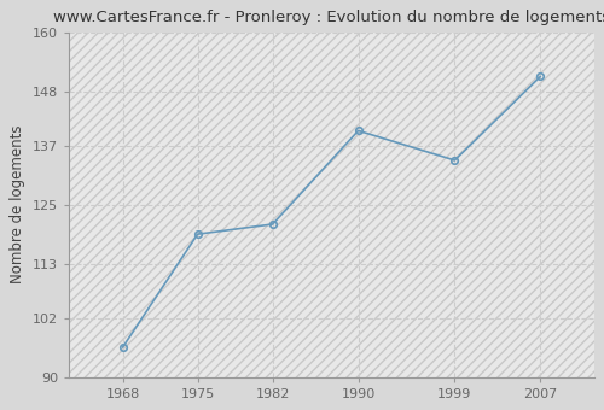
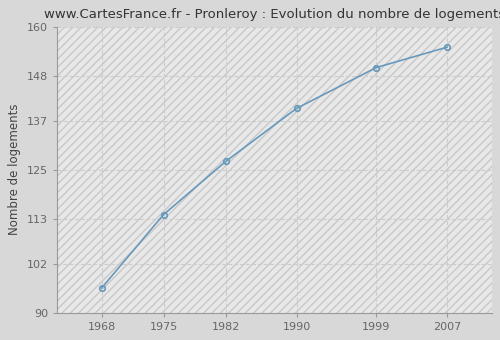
1975: 119 -> 114
1982: 121 -> 127
1999: 134 -> 150
2007: 151 -> 155
